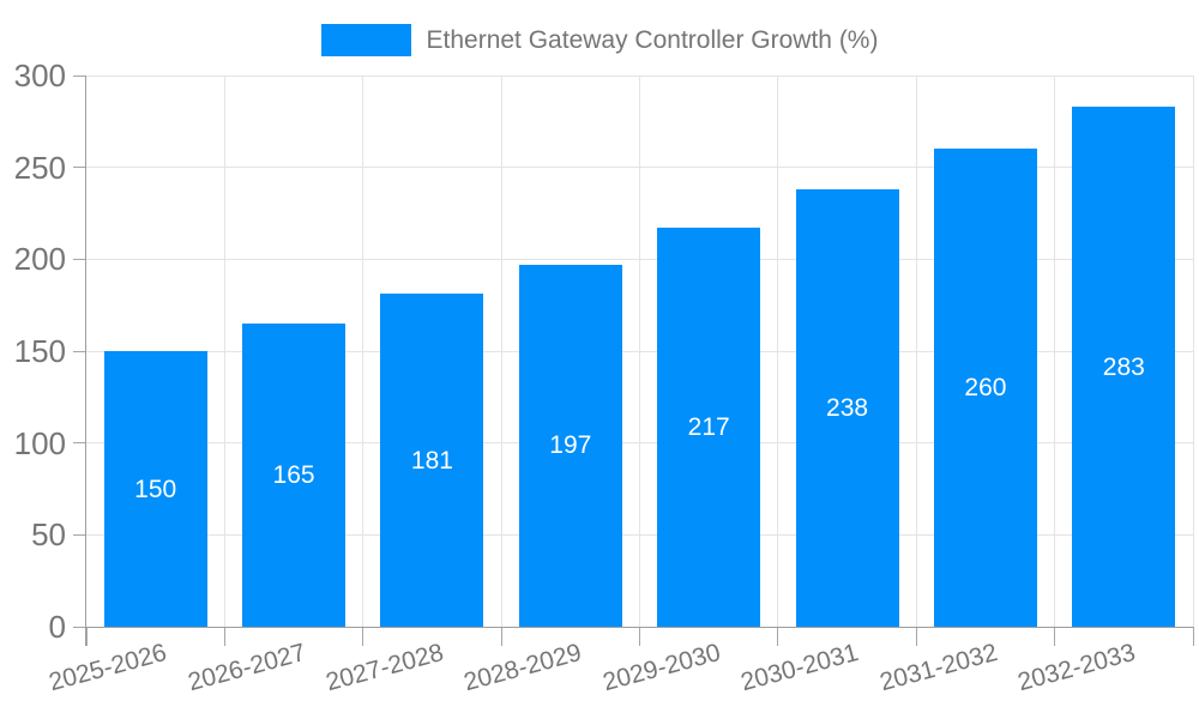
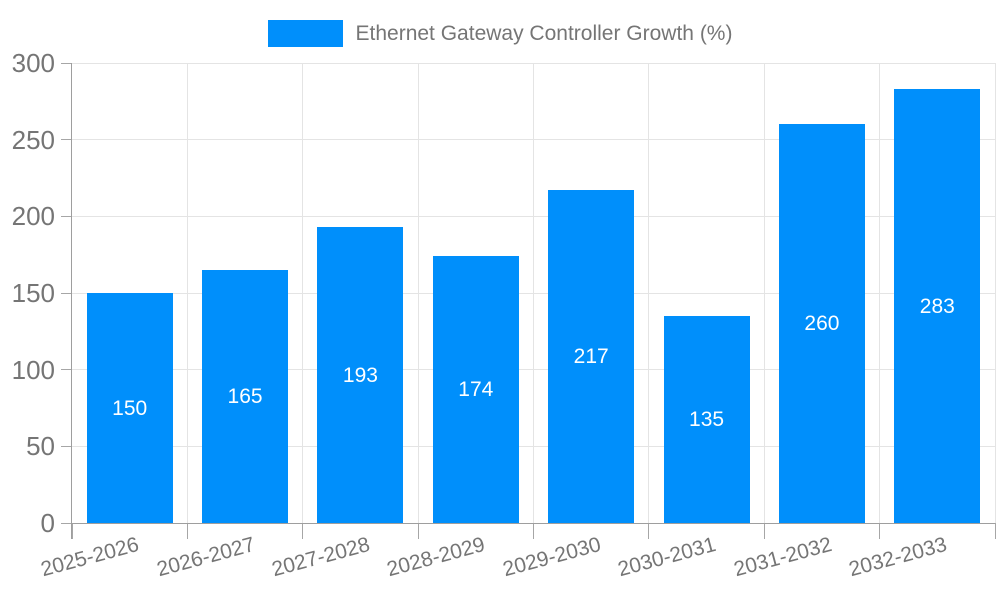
2027-2028: 181 -> 193
2028-2029: 197 -> 174
2030-2031: 238 -> 135
